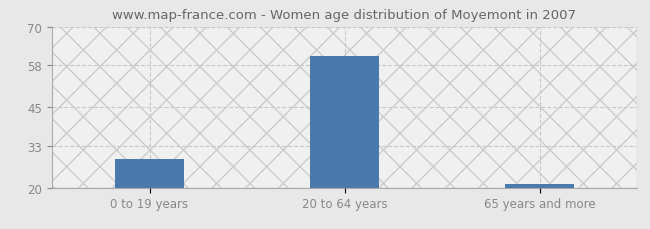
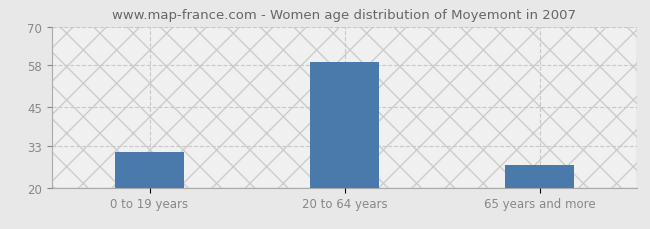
0 to 19 years: 29 -> 31
20 to 64 years: 61 -> 59
65 years and more: 21 -> 27
